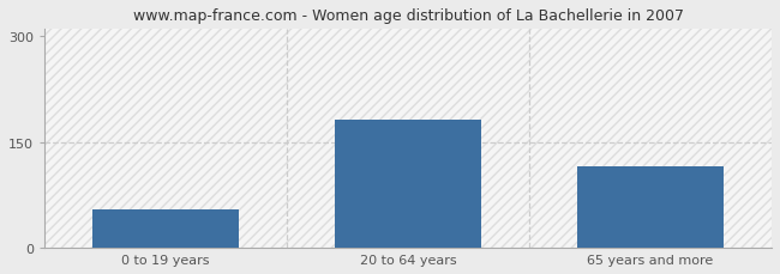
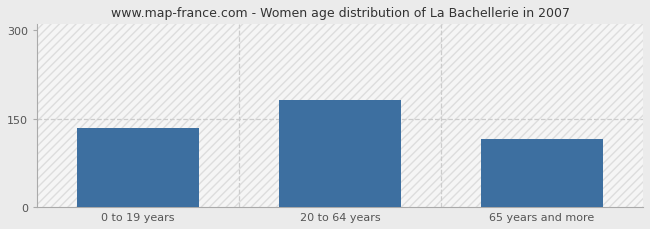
0 to 19 years: 54 -> 135
